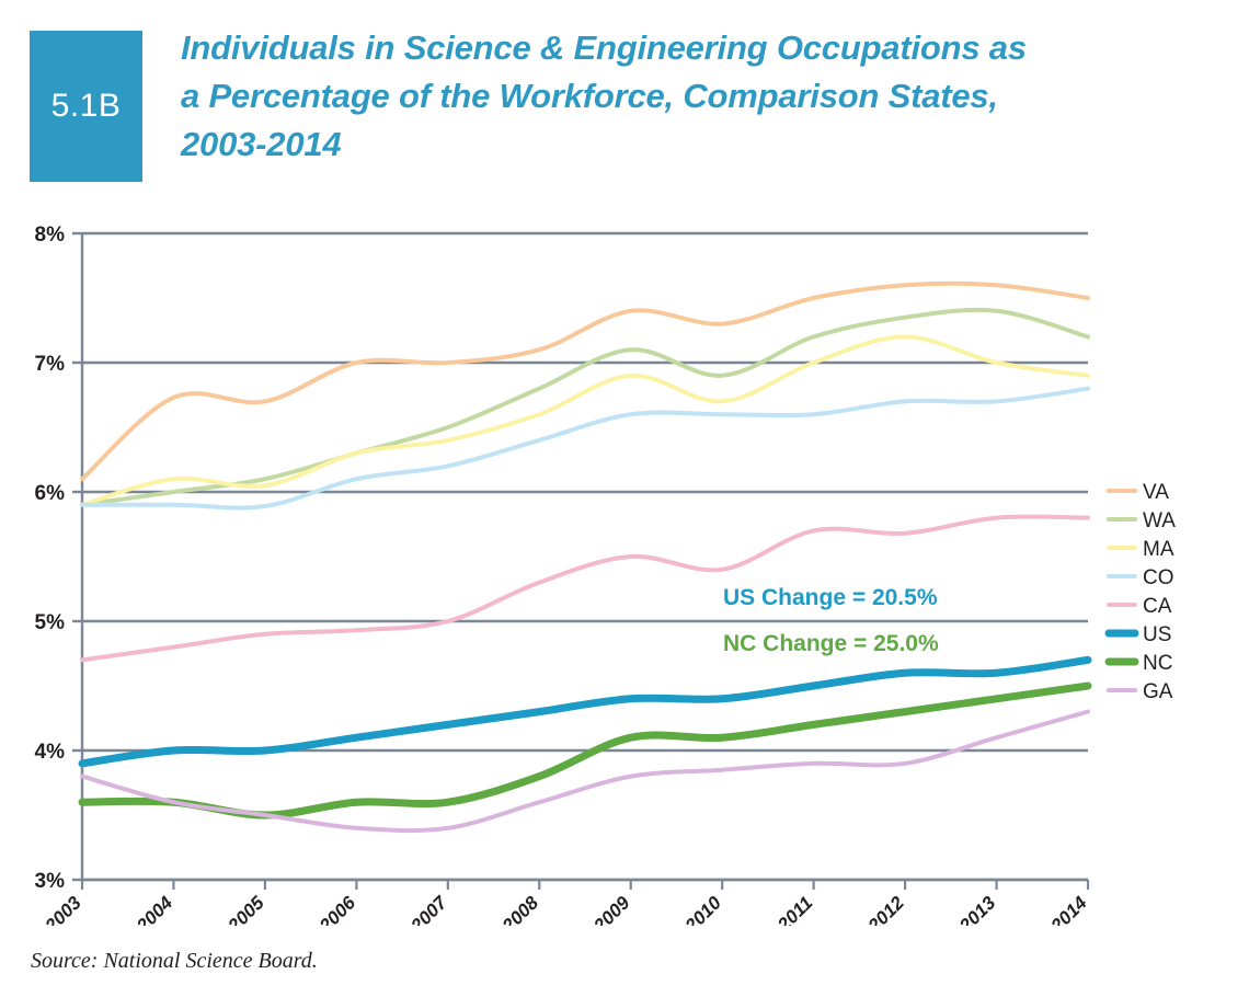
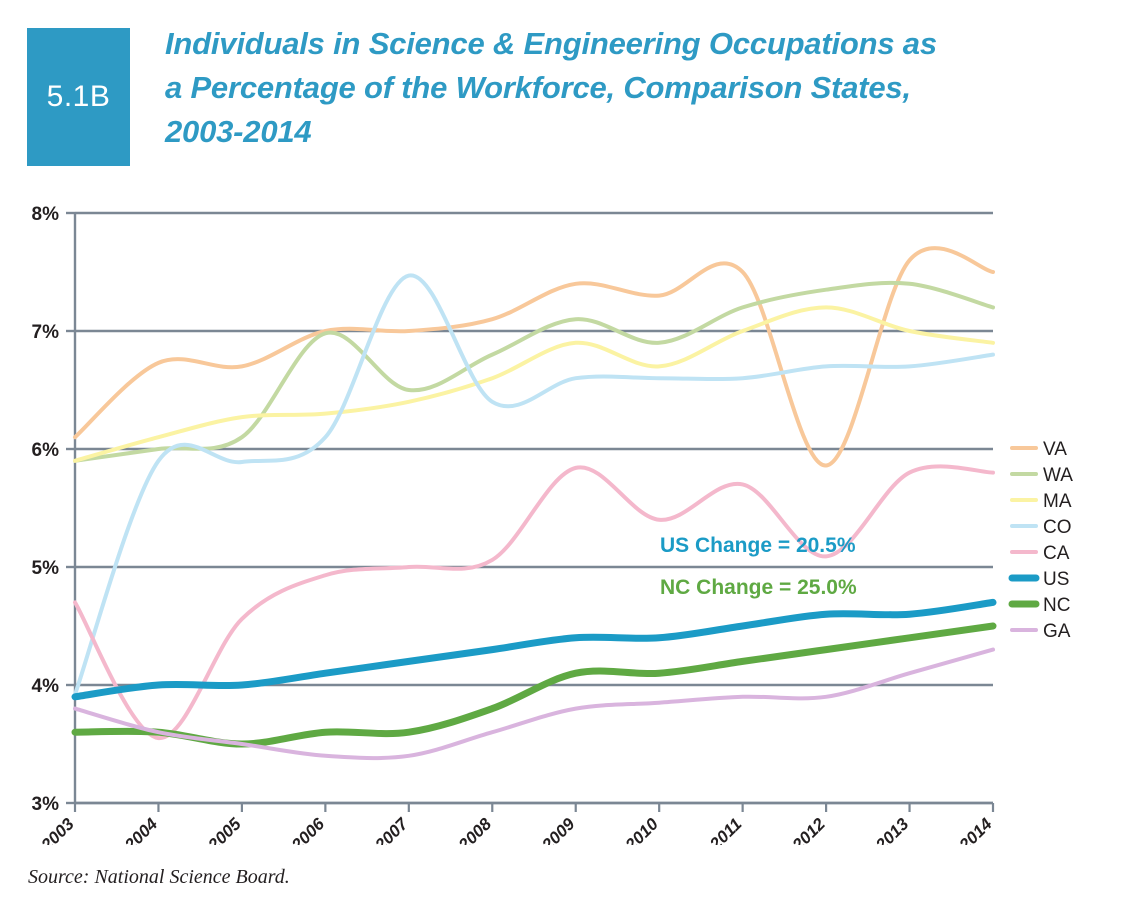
CO/2003: 5.90% -> 3.92%
CA/2004: 4.80% -> 3.55%
MA/2005: 6.05% -> 6.27%
CA/2005: 4.90% -> 4.56%
WA/2006: 6.30% -> 6.98%
CO/2007: 6.20% -> 7.47%
CA/2008: 5.30% -> 5.06%
CA/2009: 5.50% -> 5.84%
VA/2012: 7.60% -> 5.86%
CA/2012: 5.68% -> 5.09%
